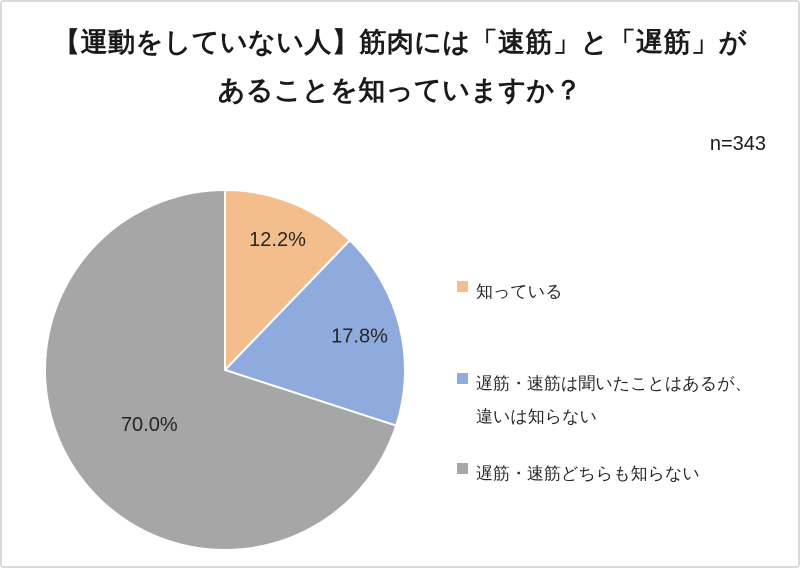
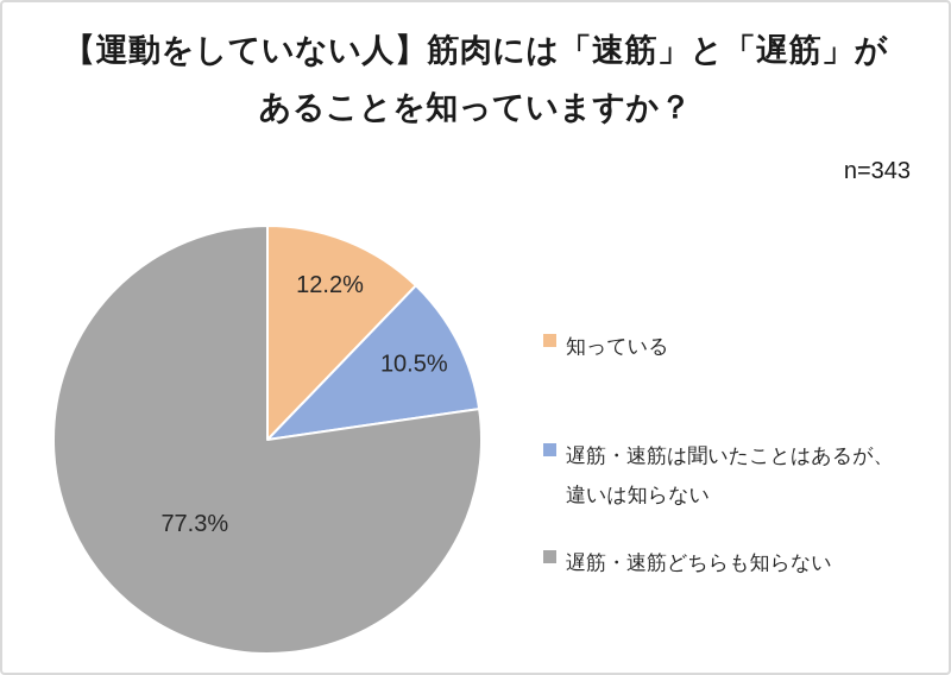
遅筋・速筋は聞いたことはあるが、違いは知らない: 17.8% -> 10.5%
遅筋・速筋どちらも知らない: 70.0% -> 77.3%
